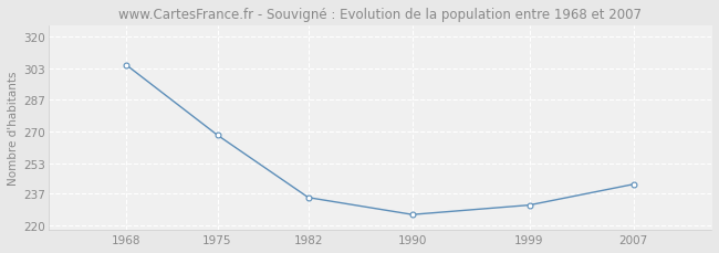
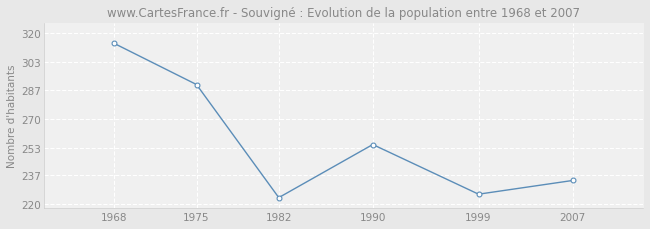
1968: 305 -> 314
1975: 268 -> 290
1982: 235 -> 224
1990: 226 -> 255
1999: 231 -> 226
2007: 242 -> 234
